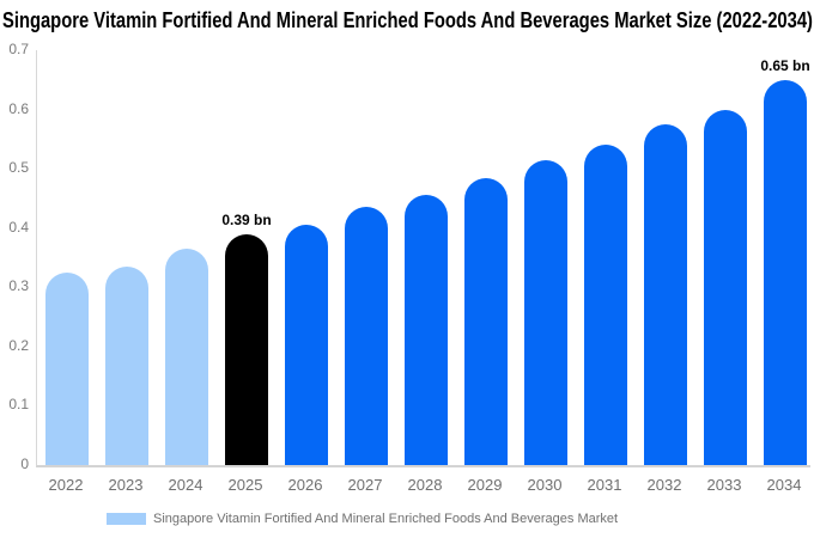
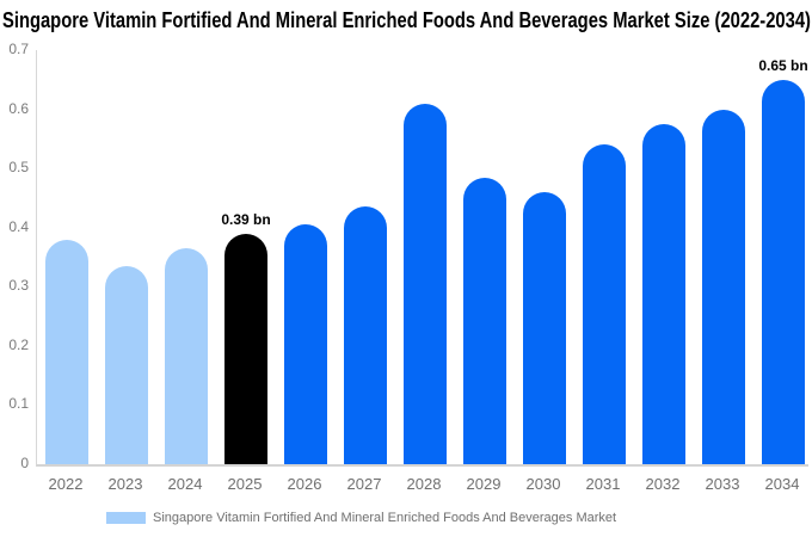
2022: 0.33 -> 0.38
2028: 0.46 -> 0.61
2030: 0.52 -> 0.46
